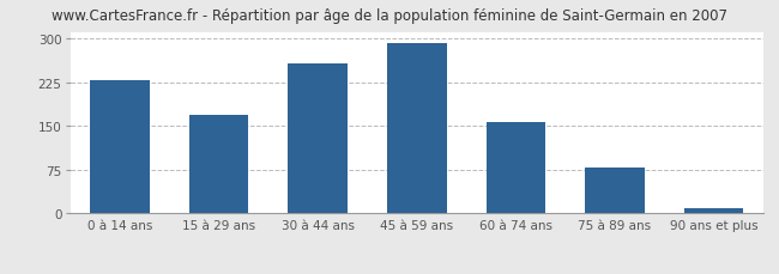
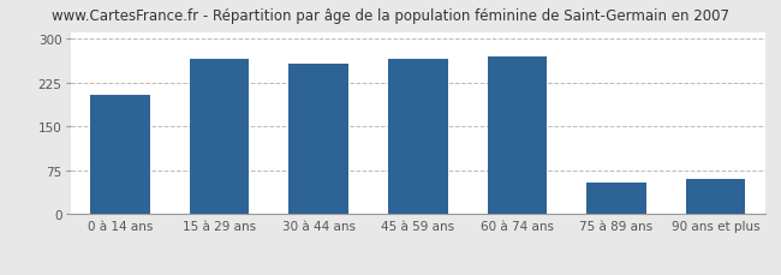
0 à 14 ans: 229 -> 205
15 à 29 ans: 170 -> 265
45 à 59 ans: 293 -> 265
60 à 74 ans: 157 -> 270
75 à 89 ans: 78 -> 55
90 ans et plus: 10 -> 60
